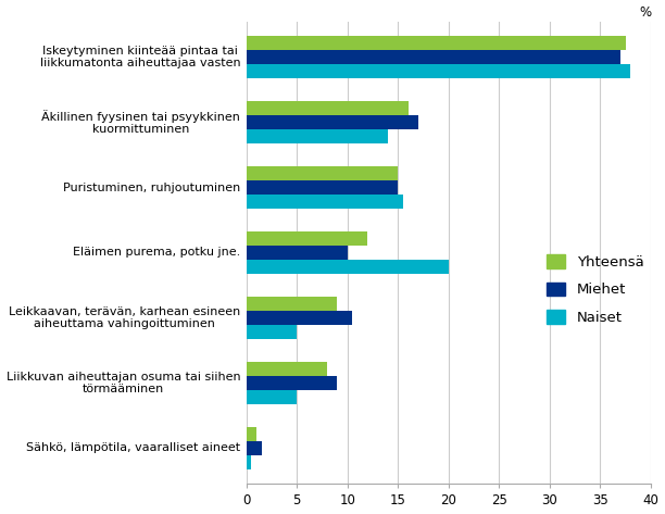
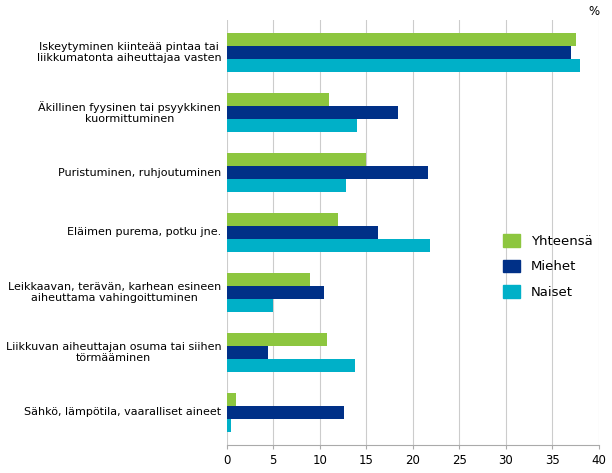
Yhteensä/Äkillinen fyysinen tai psyykkinen kuormittuminen: 16.0 -> 11.0
Miehet/Äkillinen fyysinen tai psyykkinen kuormittuminen: 17.0 -> 18.4
Miehet/Puristuminen, ruhjoutuminen: 15.0 -> 21.6
Naiset/Puristuminen, ruhjoutuminen: 15.5 -> 12.8
Miehet/Eläimen purema, potku jne.: 10.0 -> 16.2
Naiset/Eläimen purema, potku jne.: 20.0 -> 21.8
Yhteensä/Liikkuvan aiheuttajan osuma tai siihen törmääminen: 8.0 -> 10.8
Miehet/Liikkuvan aiheuttajan osuma tai siihen törmääminen: 9.0 -> 4.4
Naiset/Liikkuvan aiheuttajan osuma tai siihen törmääminen: 5.0 -> 13.8
Miehet/Sähkö, lämpötila, vaaralliset aineet: 1.5 -> 12.6
